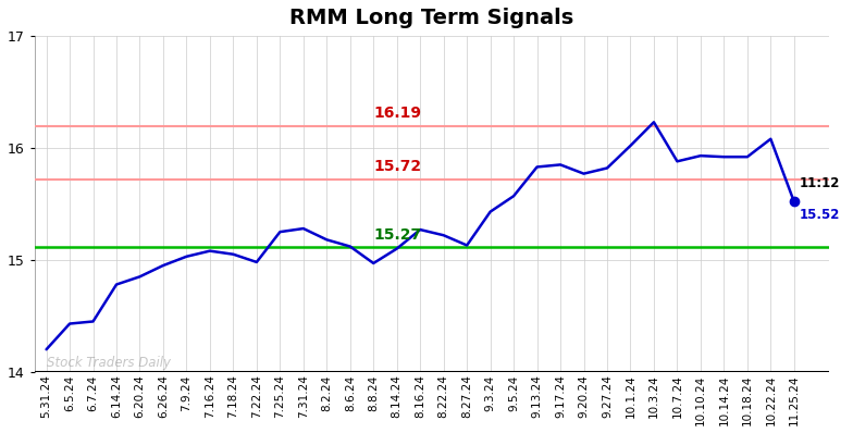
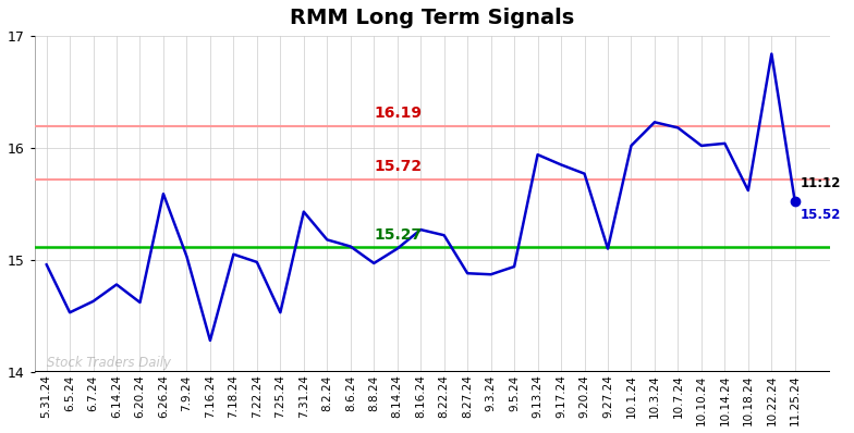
5.31.24: 14.20 -> 14.96
6.5.24: 14.43 -> 14.53
6.7.24: 14.45 -> 14.63
6.20.24: 14.85 -> 14.62
6.26.24: 14.95 -> 15.59
7.16.24: 15.08 -> 14.28
7.25.24: 15.25 -> 14.53
7.31.24: 15.28 -> 15.43
8.27.24: 15.13 -> 14.88
9.3.24: 15.43 -> 14.87
9.5.24: 15.57 -> 14.94
9.13.24: 15.83 -> 15.94
9.27.24: 15.82 -> 15.10
10.7.24: 15.88 -> 16.18
10.10.24: 15.93 -> 16.02
10.14.24: 15.92 -> 16.04
10.18.24: 15.92 -> 15.62
10.22.24: 16.08 -> 16.84
